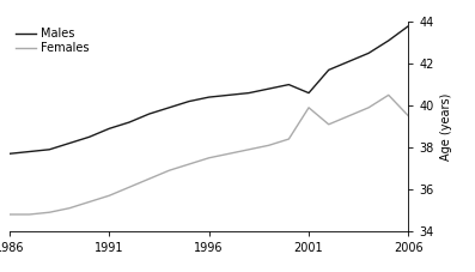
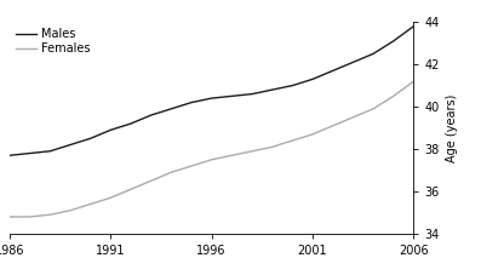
Males/2001: 40.6 -> 41.3
Females/2001: 39.9 -> 38.7
Females/2006: 39.5 -> 41.2
